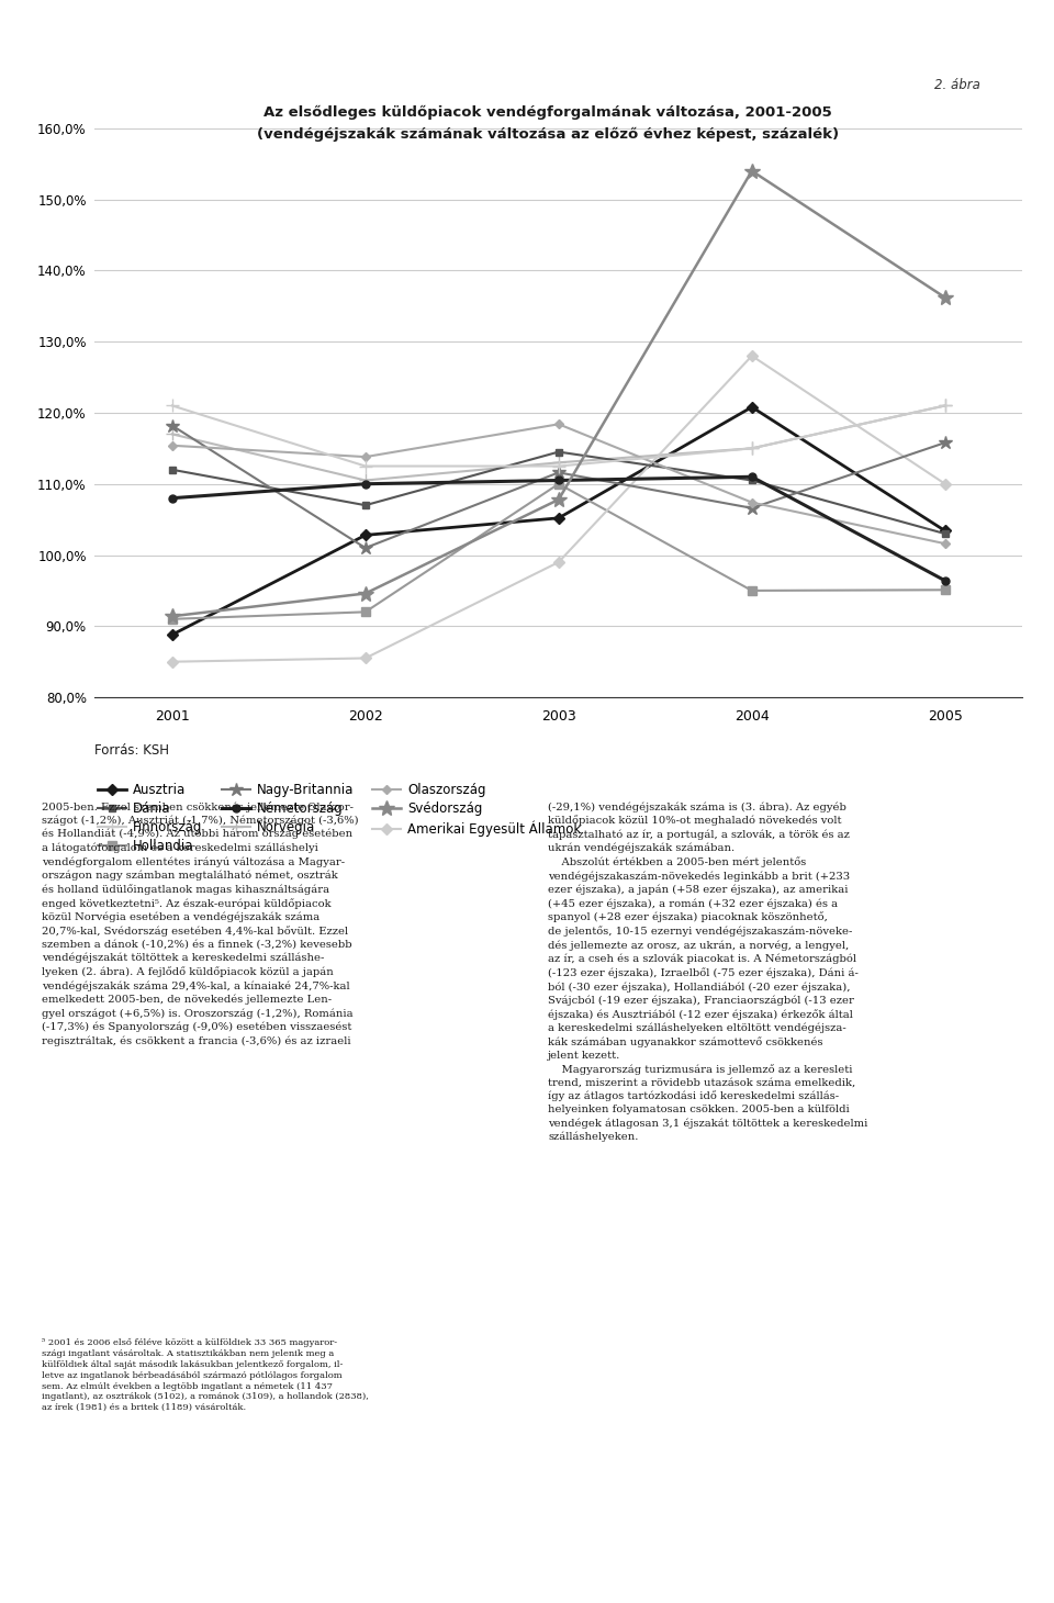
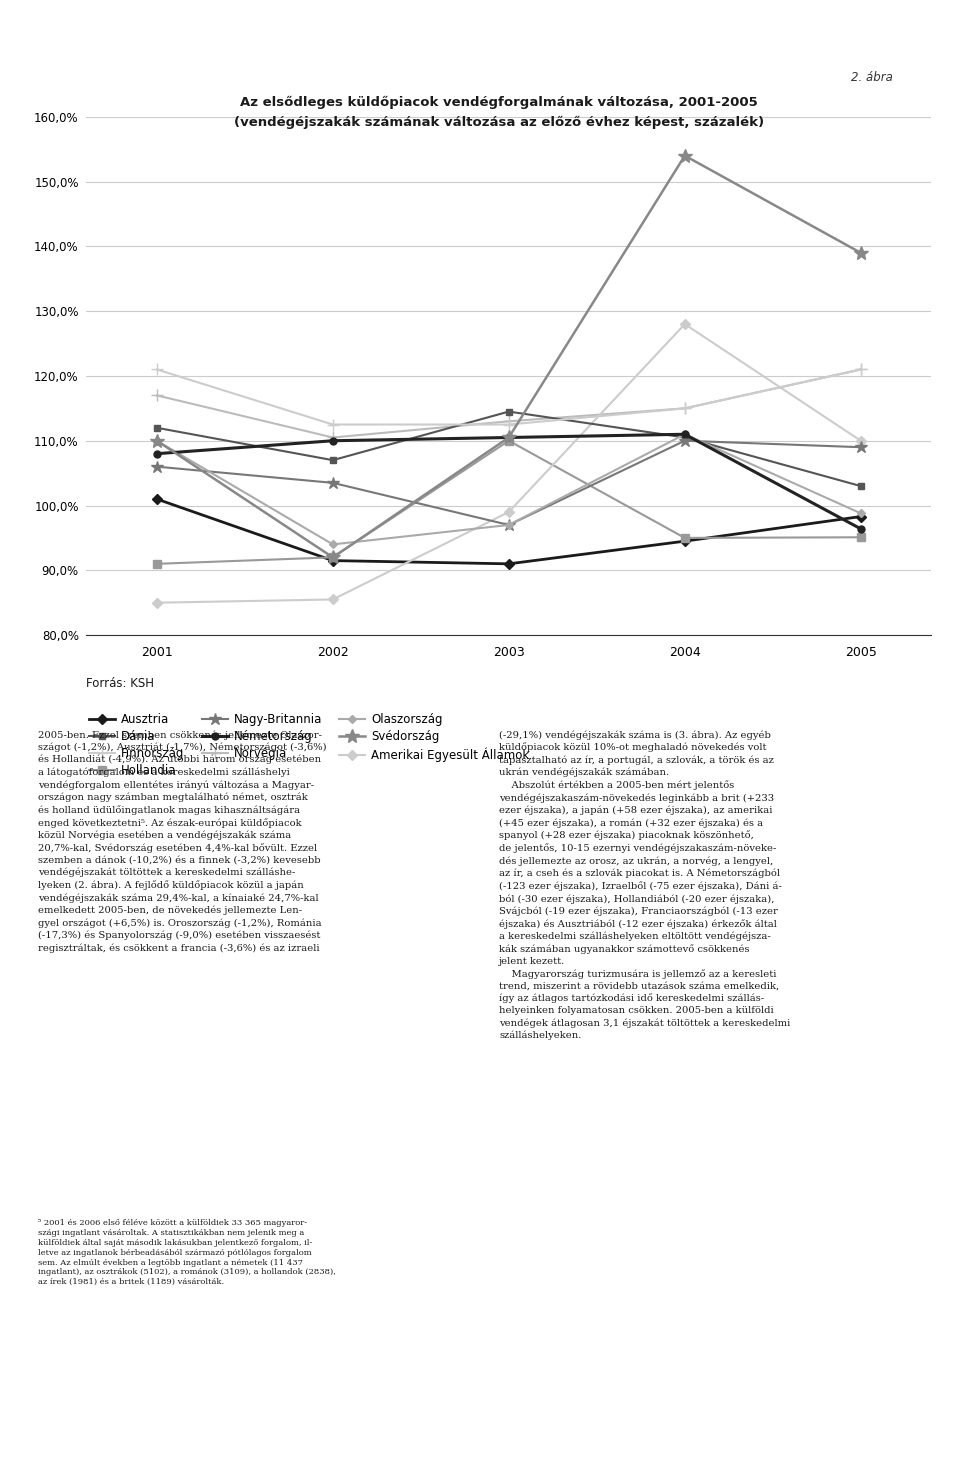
Ausztria/2001: 88,8% -> 101,0%
Nagy-Britannia/2001: 118,2% -> 106,0%
Olaszország/2001: 115,4% -> 110,0%
Svédország/2001: 91,4% -> 110,0%
Ausztria/2002: 102,8% -> 91,5%
Nagy-Britannia/2002: 101,0% -> 103,5%
Olaszország/2002: 113,8% -> 94,0%
Svédország/2002: 94,6% -> 92,0%
Ausztria/2003: 105,2% -> 91,0%
Nagy-Britannia/2003: 111,6% -> 97,0%
Olaszország/2003: 118,4% -> 97,0%
Svédország/2003: 107,8% -> 110,5%
Ausztria/2004: 120,8% -> 94,5%
Nagy-Britannia/2004: 106,6% -> 110,0%
Olaszország/2004: 107,4% -> 111,0%
Ausztria/2005: 103,4% -> 98,3%
Nagy-Britannia/2005: 115,8% -> 109,0%
Olaszország/2005: 101,6% -> 98,8%
Svédország/2005: 136,2% -> 139,0%
